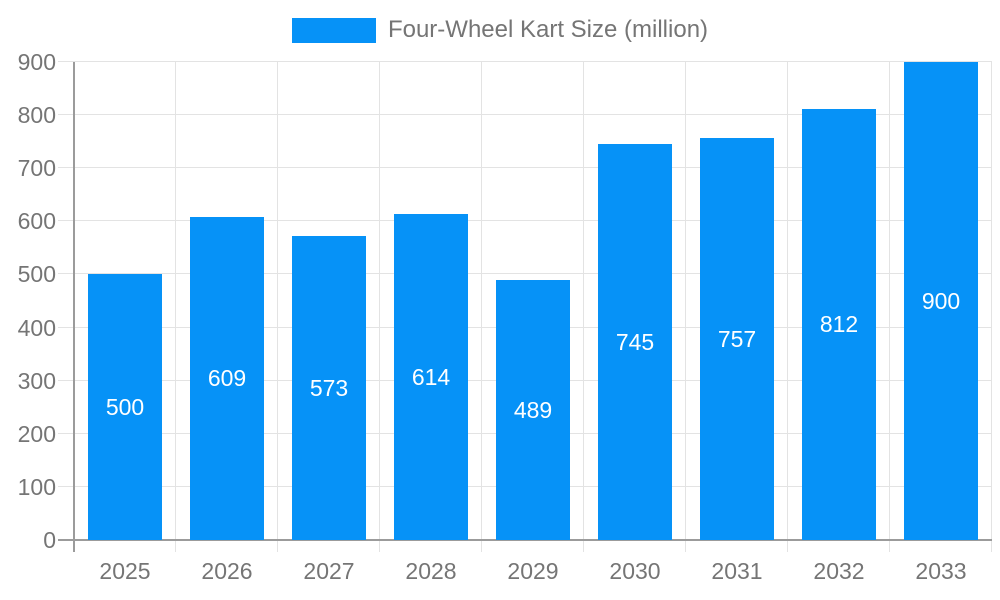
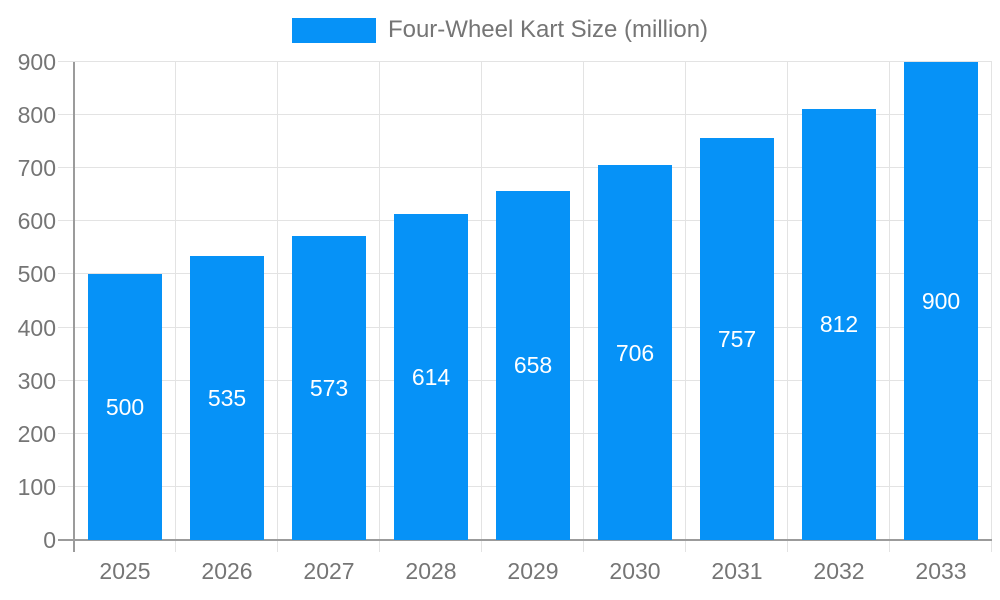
2026: 609 -> 535
2029: 489 -> 658
2030: 745 -> 706
